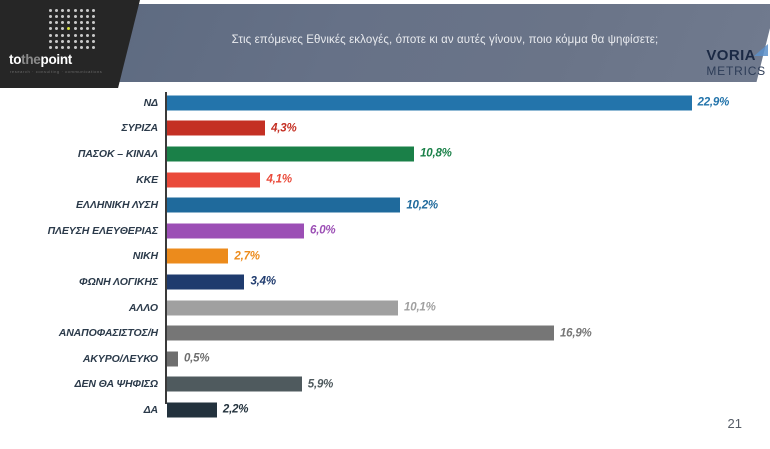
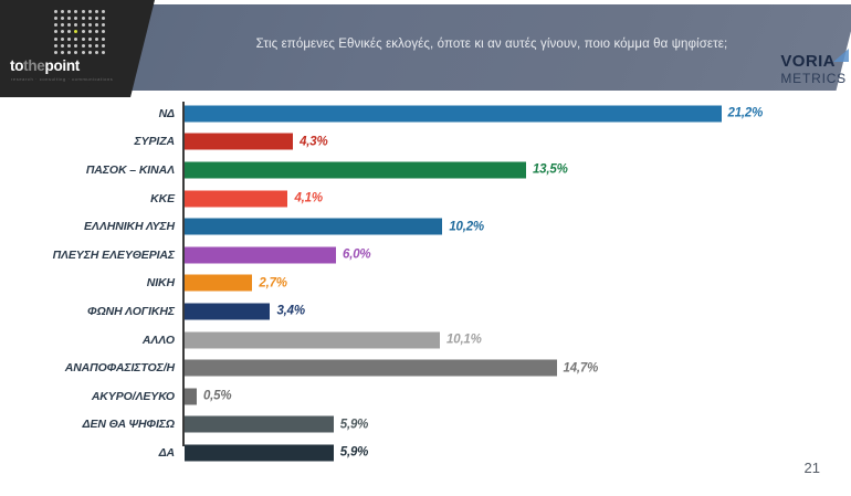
ΝΔ: 22,9% -> 21,2%
ΠΑΣΟΚ – ΚΙΝΑΛ: 10,8% -> 13,5%
ΑΝΑΠΟΦΑΣΙΣΤΟΣ/Η: 16,9% -> 14,7%
ΔΑ: 2,2% -> 5,9%
